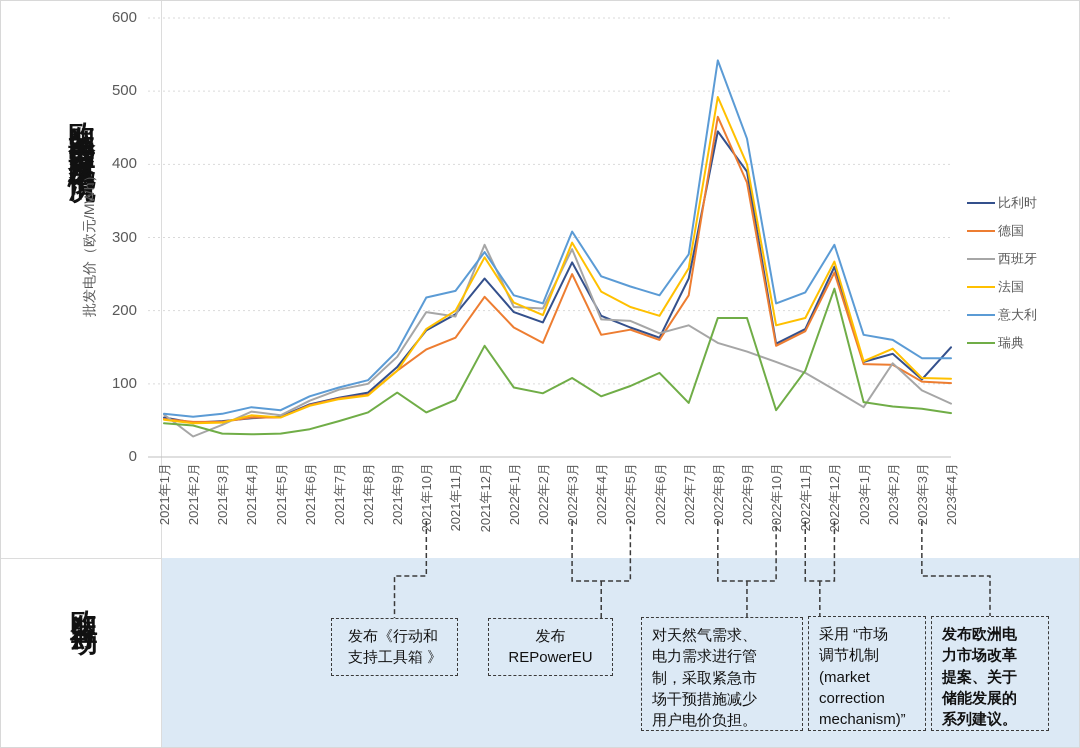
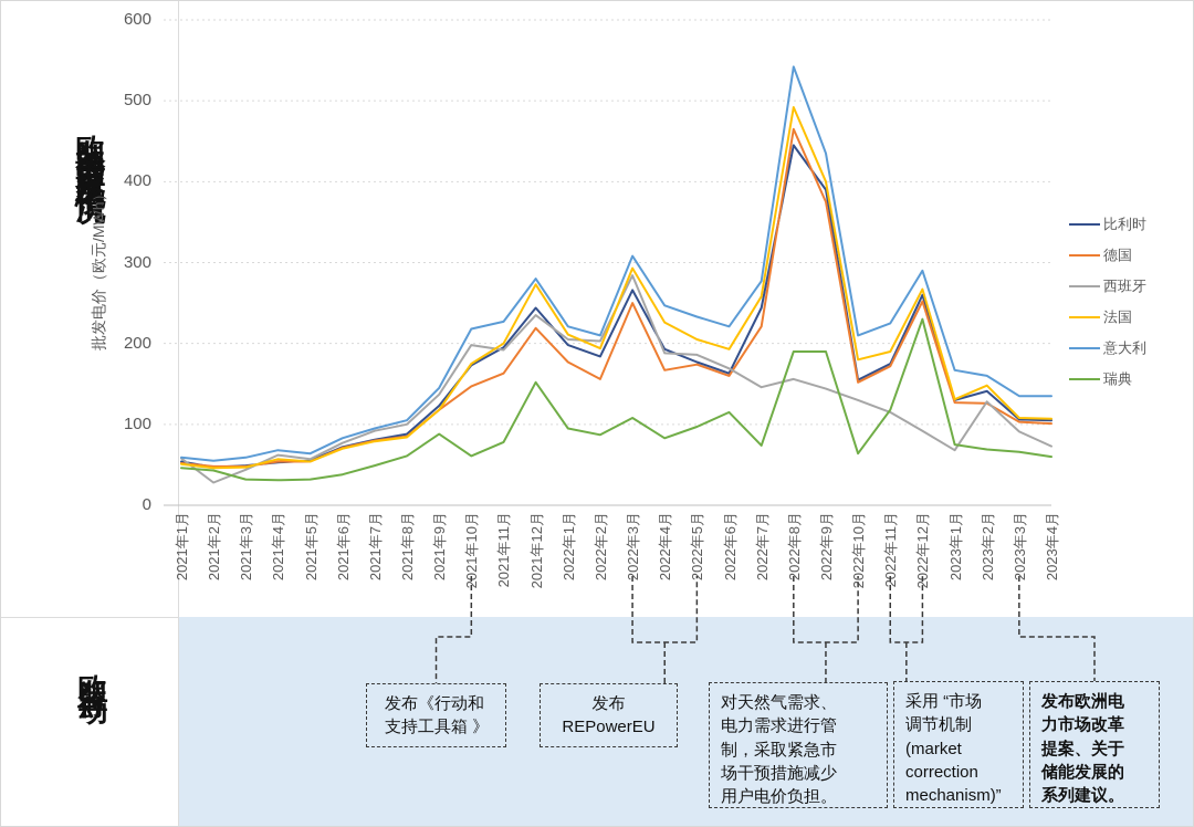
西班牙/2021年12月: 290 -> 240
西班牙/2022年7月: 180 -> 150
比利时/2023年4月: 150 -> 100
